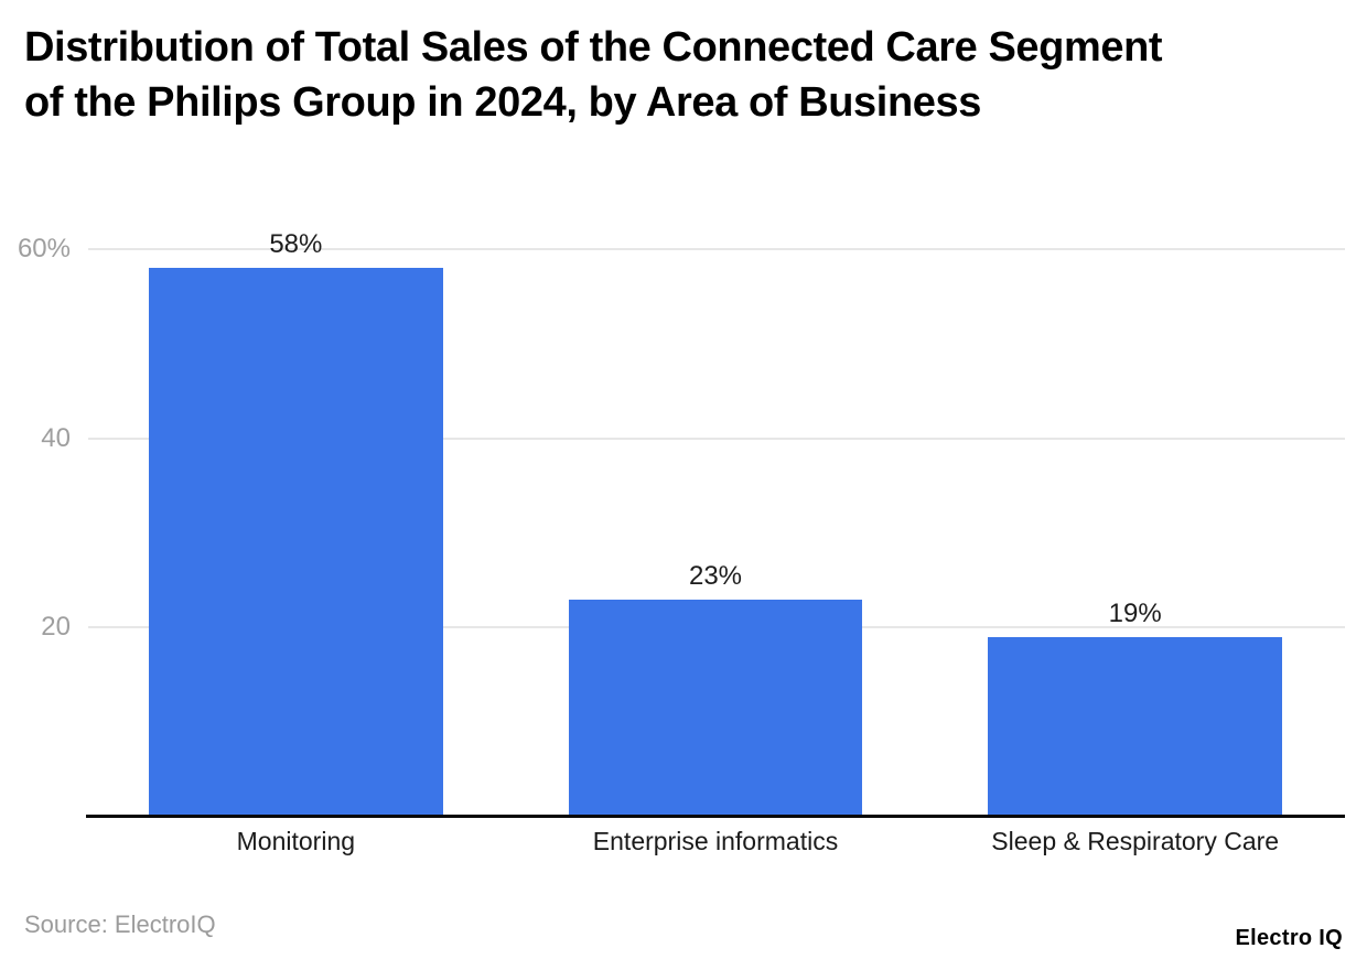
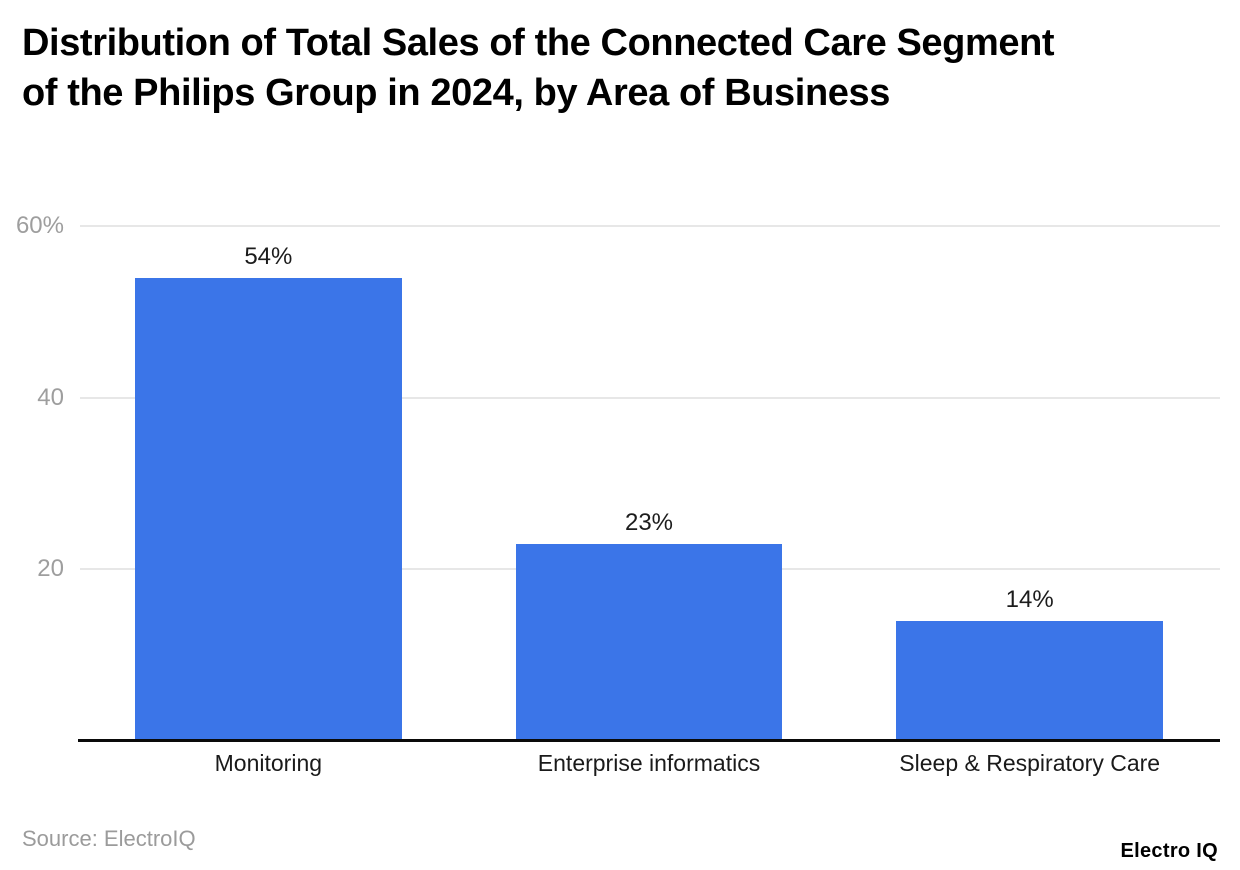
Monitoring: 58% -> 54%
Sleep & Respiratory Care: 19% -> 14%
